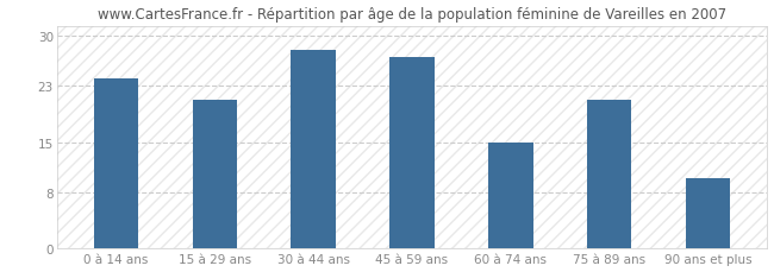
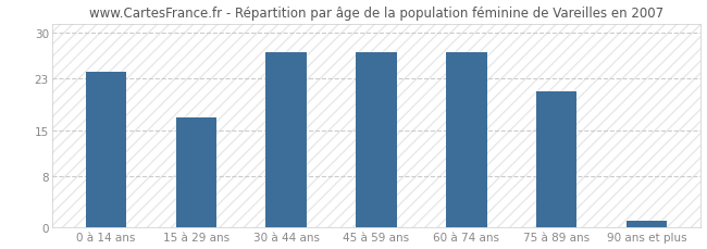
15 à 29 ans: 21 -> 17
30 à 44 ans: 28 -> 27
60 à 74 ans: 15 -> 27
90 ans et plus: 10 -> 1
